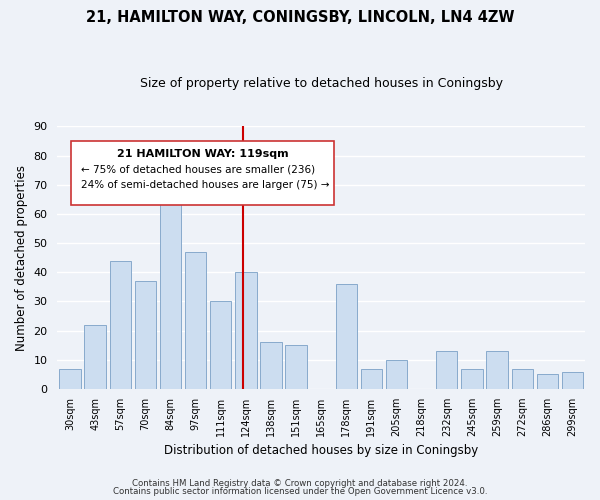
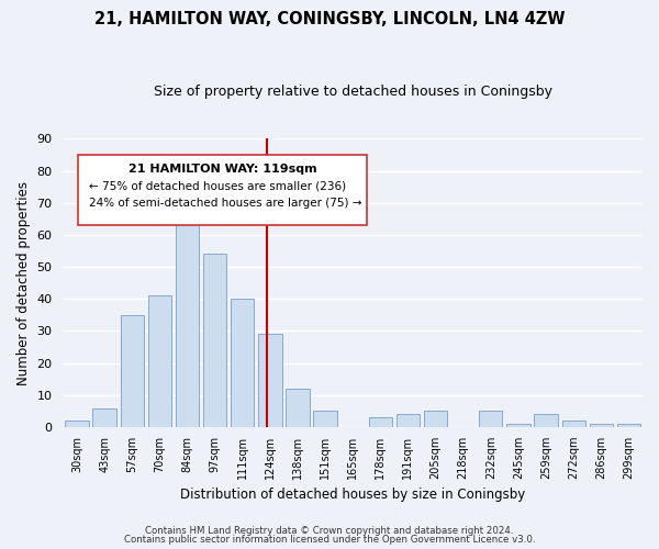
30sqm: 7 -> 2
43sqm: 22 -> 6
57sqm: 44 -> 35
70sqm: 37 -> 41
97sqm: 47 -> 54
111sqm: 30 -> 40
124sqm: 40 -> 29
138sqm: 16 -> 12
151sqm: 15 -> 5
178sqm: 36 -> 3
191sqm: 7 -> 4
205sqm: 10 -> 5
232sqm: 13 -> 5
245sqm: 7 -> 1
259sqm: 13 -> 4
272sqm: 7 -> 2
286sqm: 5 -> 1
299sqm: 6 -> 1
